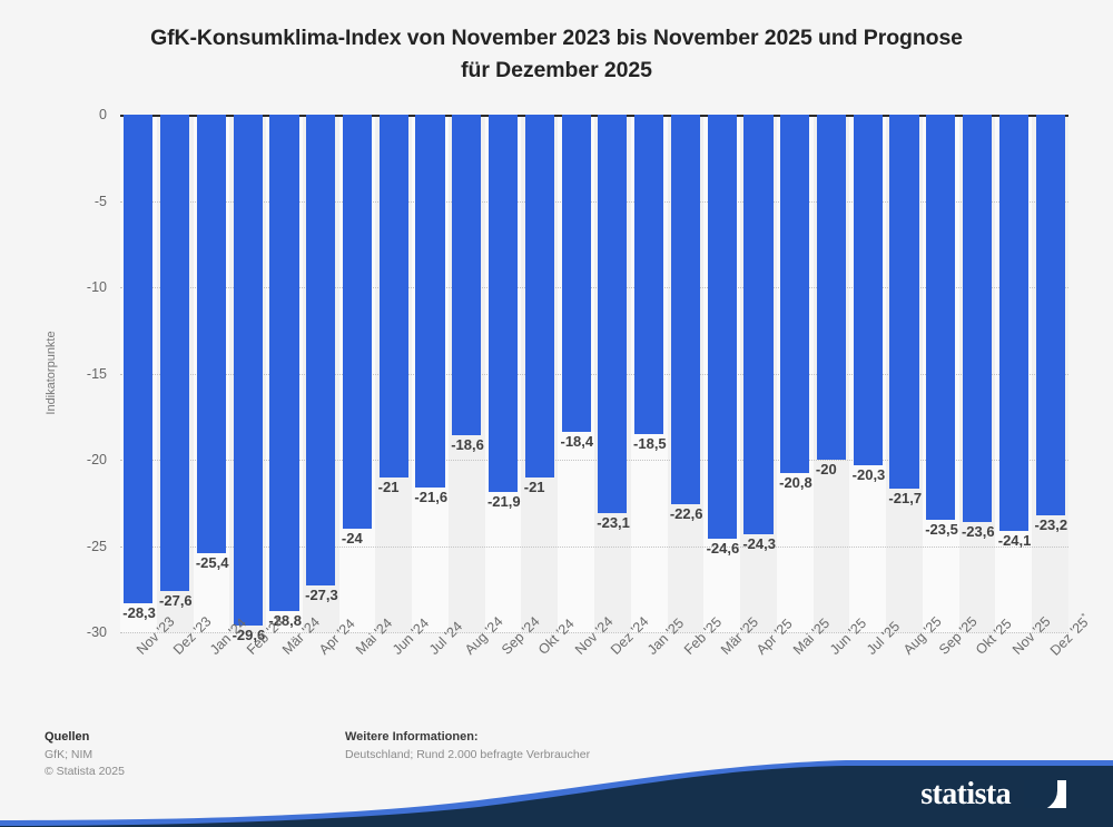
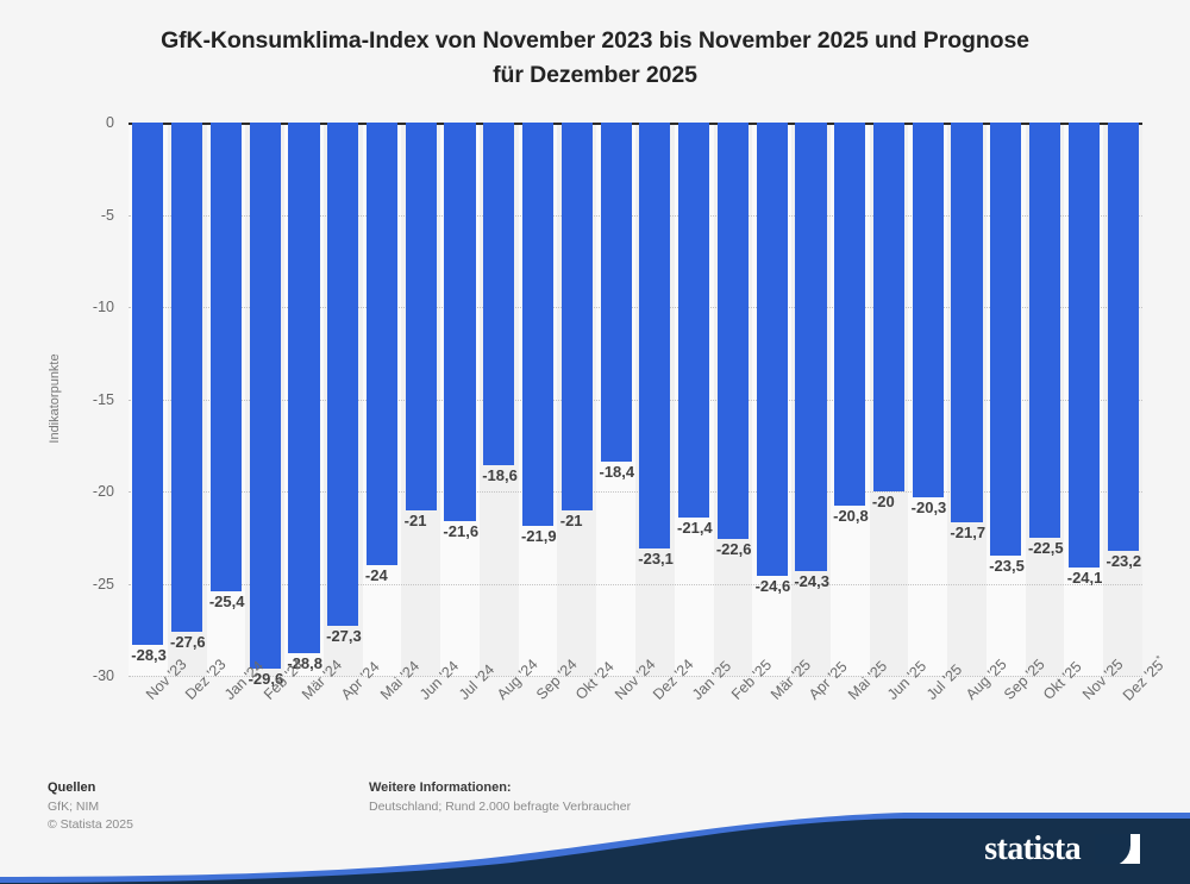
Jan '25: -18,5 -> -21,4
Okt '25: -23,6 -> -22,5
